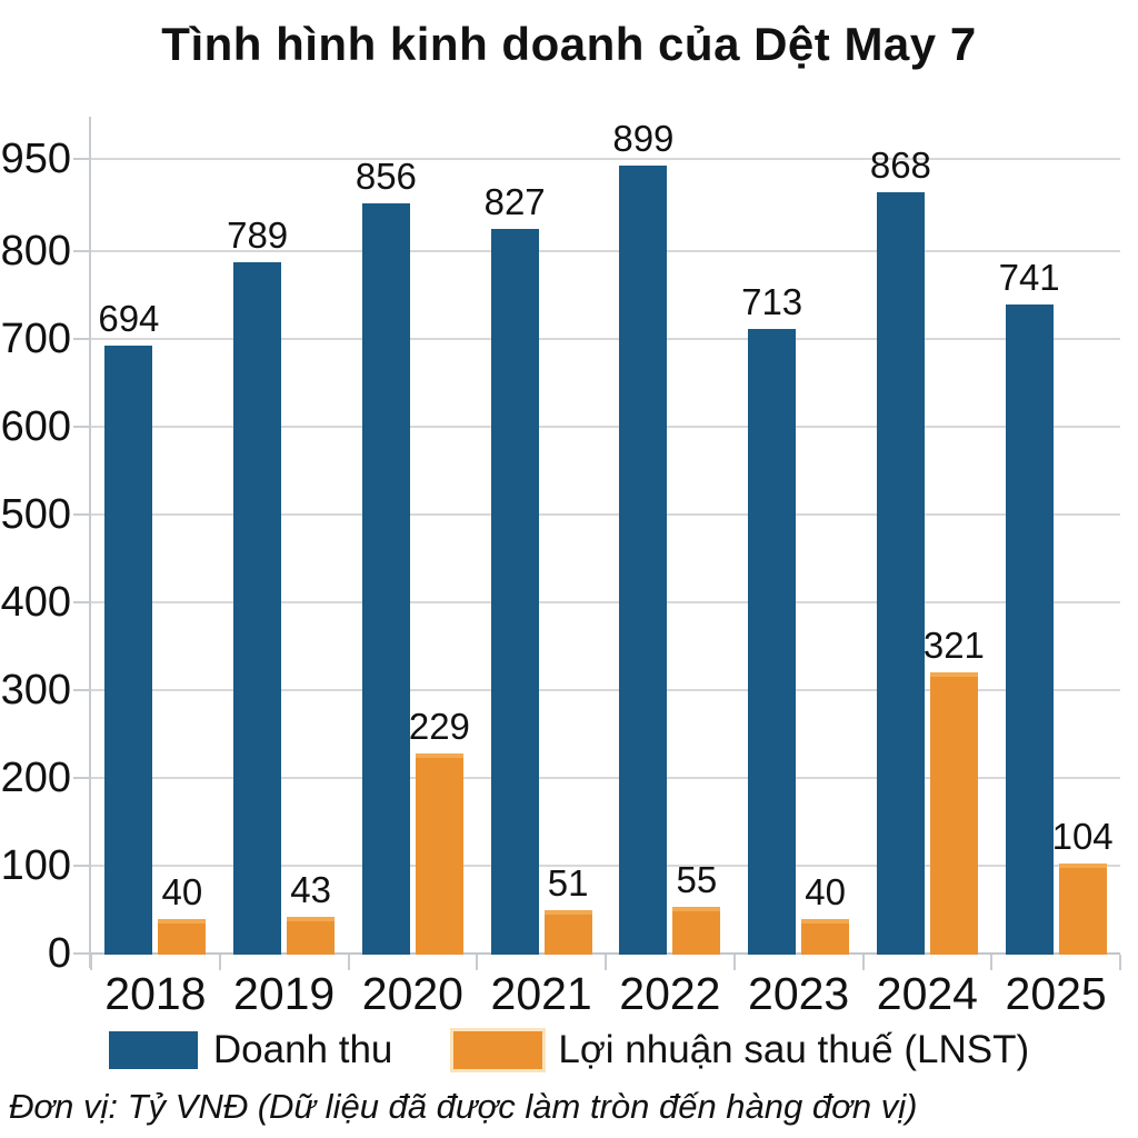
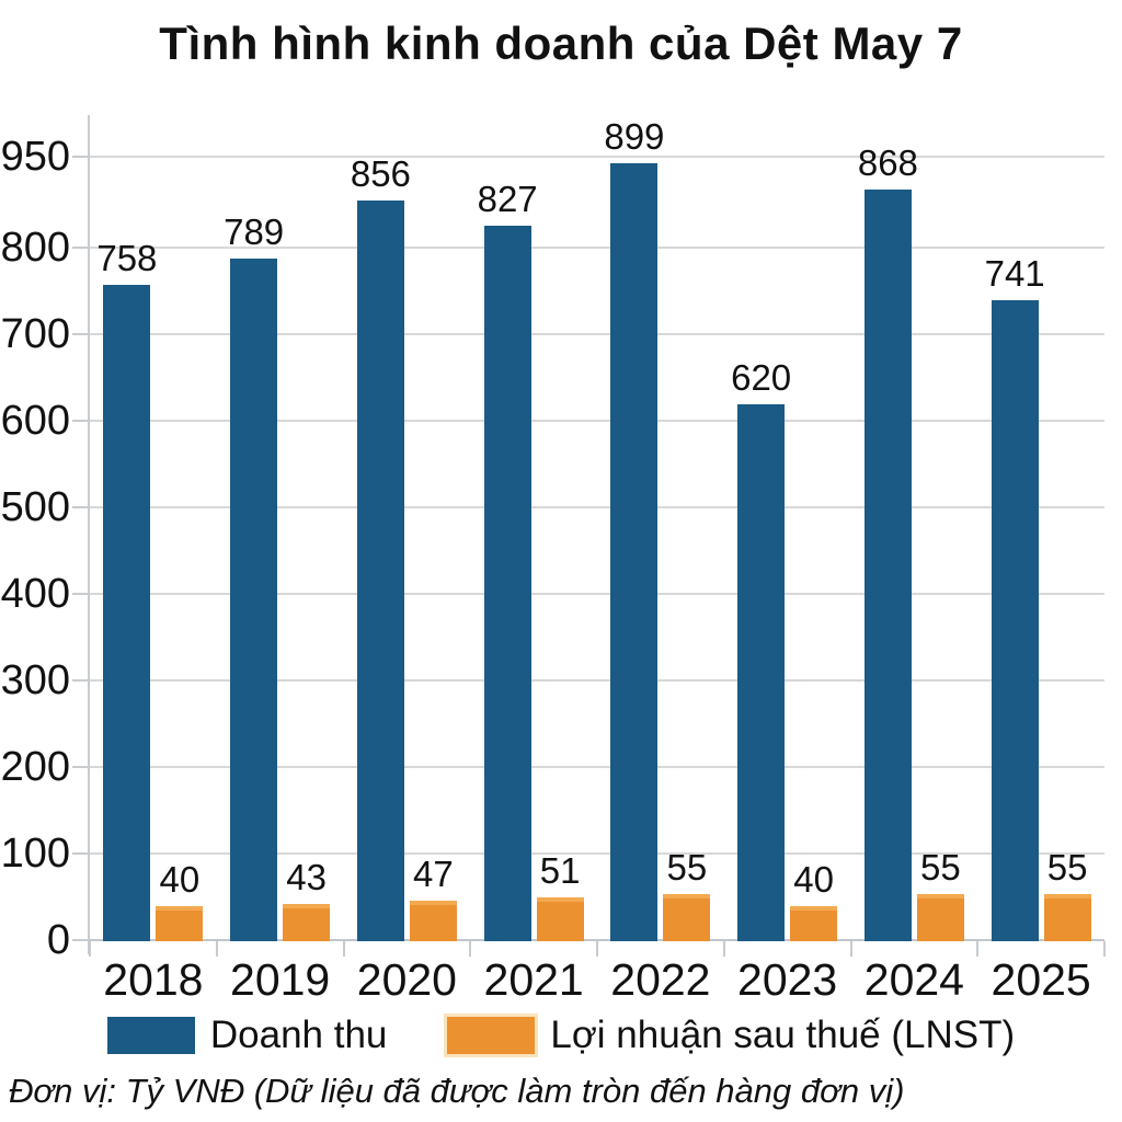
Doanh thu/2018: 694 -> 758
Lợi nhuận sau thuế (LNST)/2020: 229 -> 47
Doanh thu/2023: 713 -> 620
Lợi nhuận sau thuế (LNST)/2024: 321 -> 55
Lợi nhuận sau thuế (LNST)/2025: 104 -> 55
